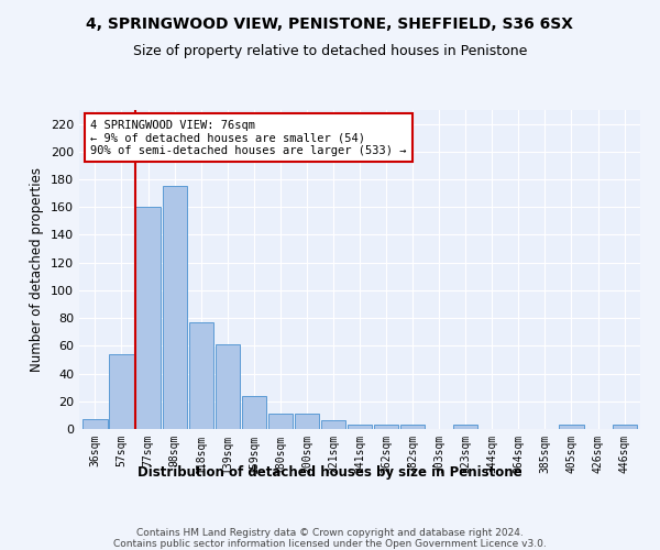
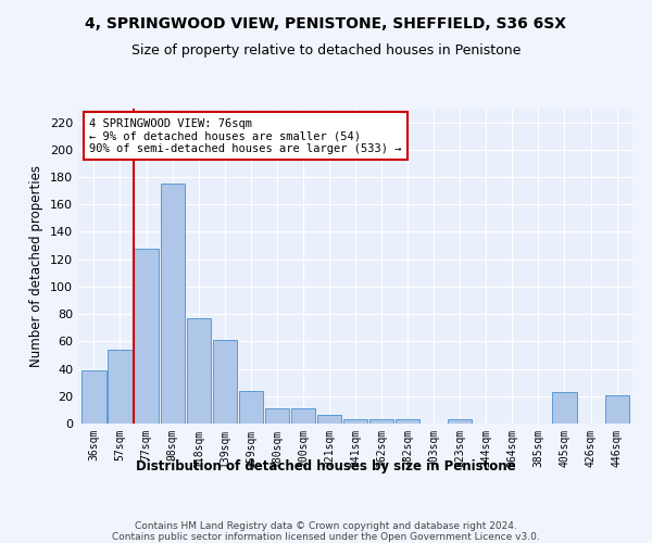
36sqm: 7 -> 39
77sqm: 160 -> 128
405sqm: 3 -> 23
446sqm: 3 -> 21
